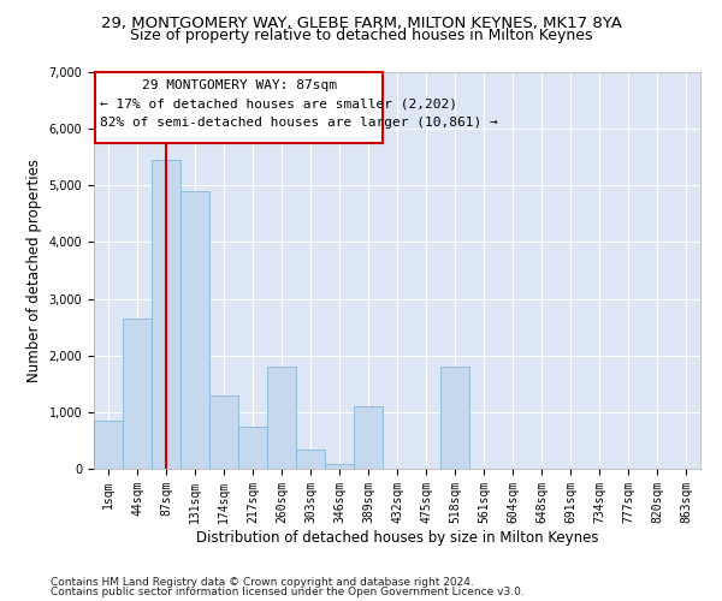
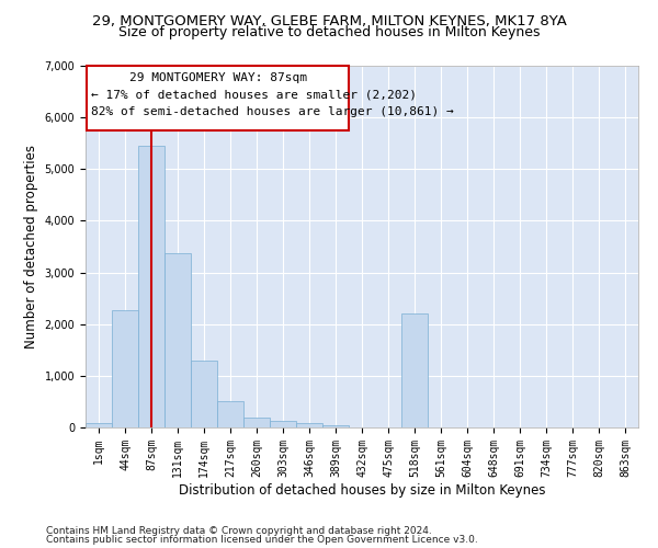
1sqm: 850 -> 80
44sqm: 2,650 -> 2,280
131sqm: 4,900 -> 3,380
217sqm: 750 -> 500
260sqm: 1,800 -> 200
303sqm: 350 -> 120
389sqm: 1,100 -> 40
518sqm: 1,800 -> 2,200
